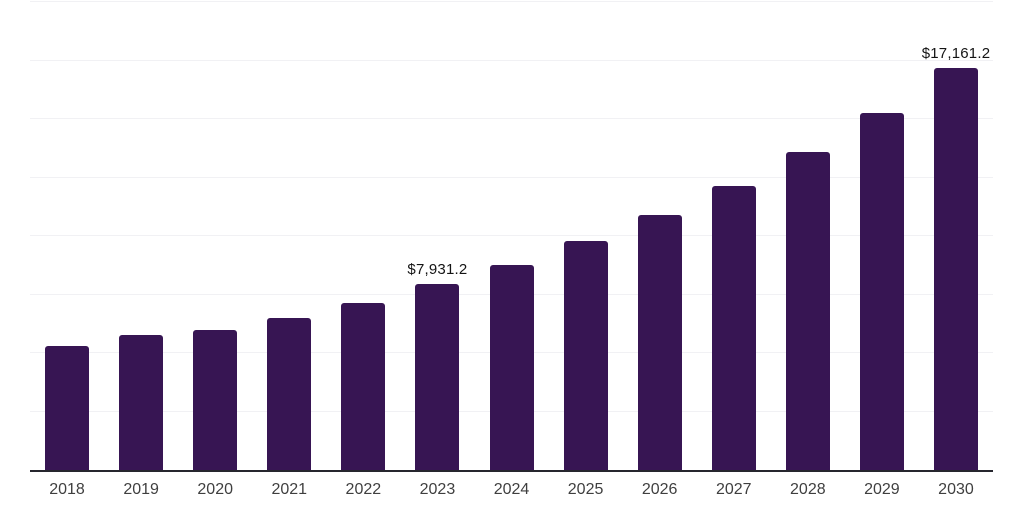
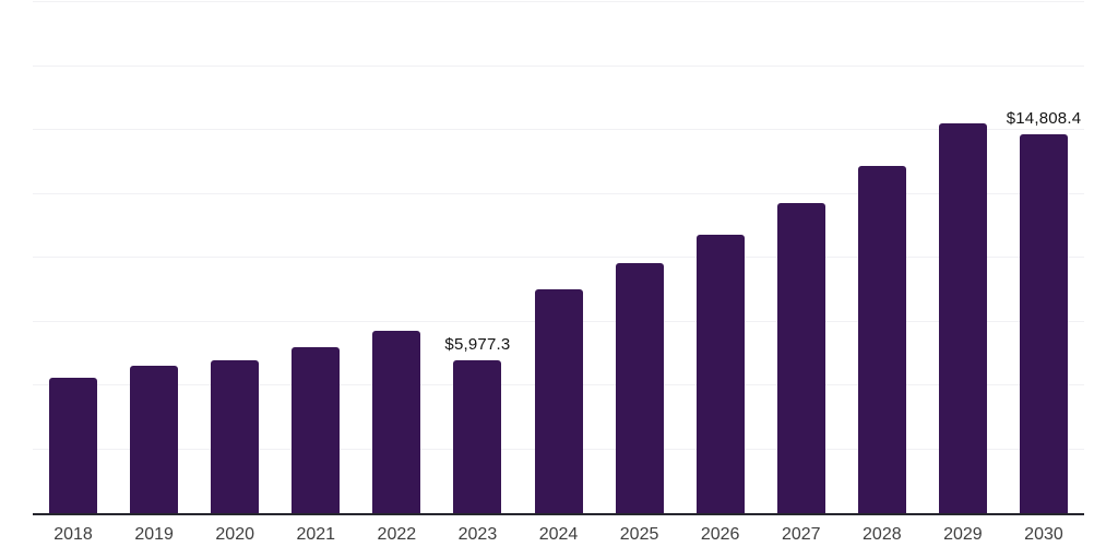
2023: $7,931.2 -> $5,977.3
2030: $17,161.2 -> $14,808.4
